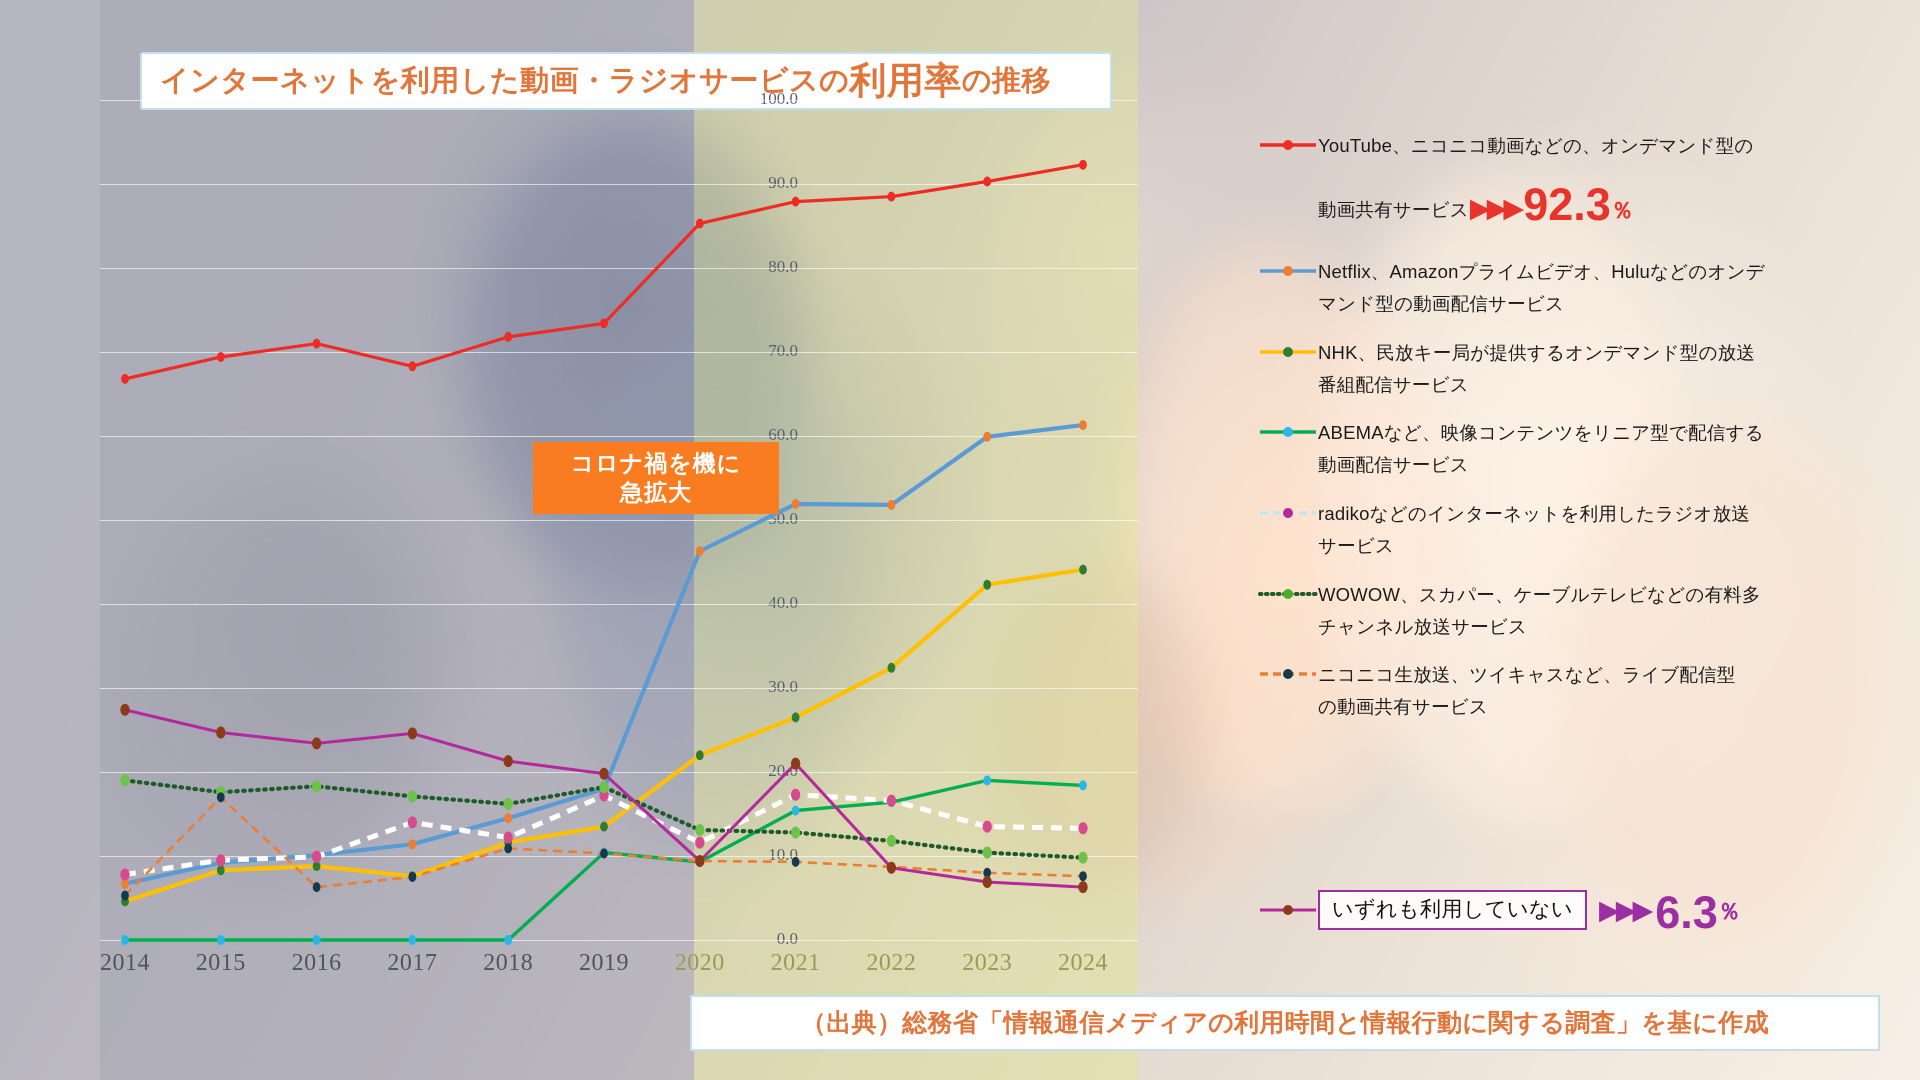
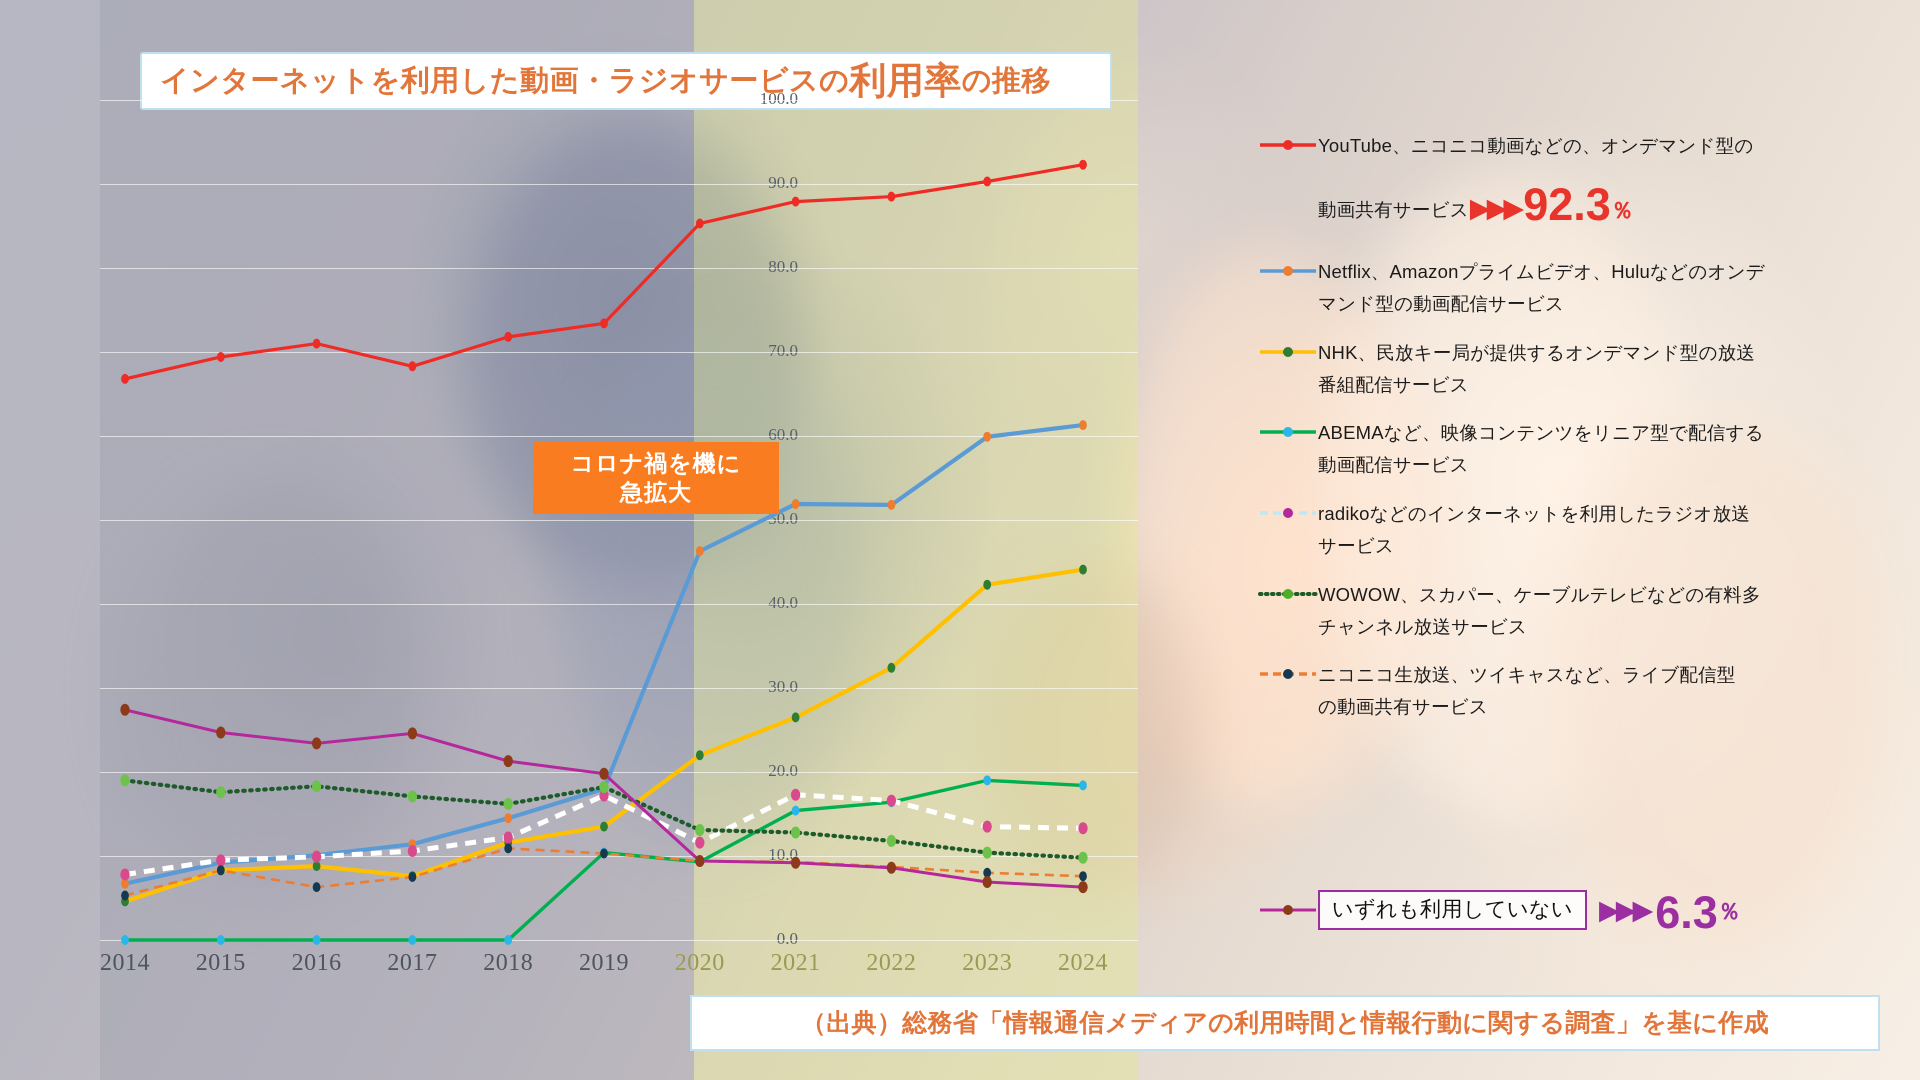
ニコニコ生放送、ツイキャスなど、ライブ配信型の動画共有サービス/2015: 17 -> 8
radikoなどのインターネットを利用したラジオ放送サービス/2017: 14 -> 11
いずれも利用していない/2021: 21 -> 9
